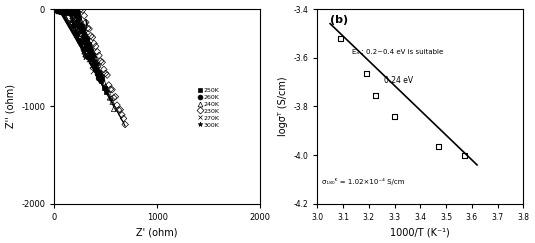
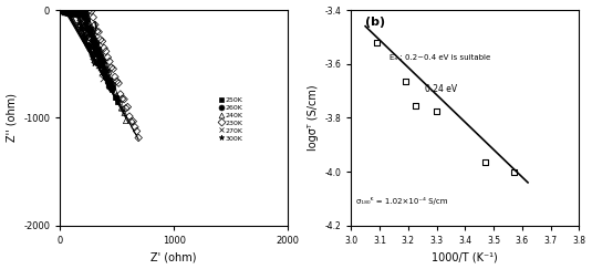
3.3: -3.840 -> -3.775
